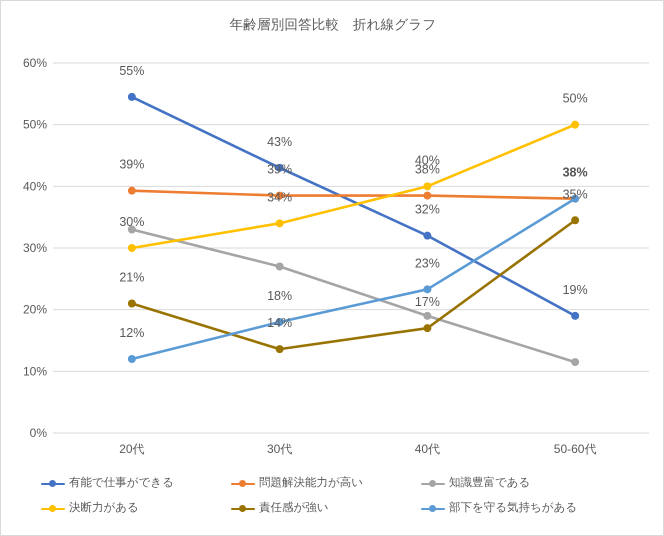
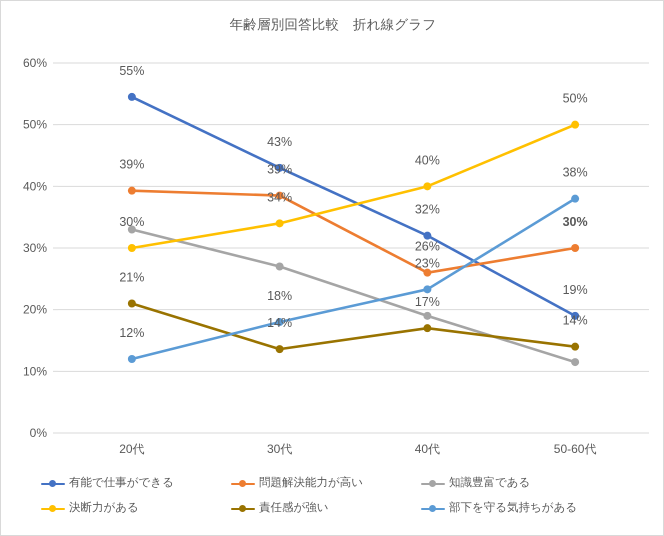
問題解決能力が高い/40代: 38% -> 26%
問題解決能力が高い/50-60代: 38% -> 30%
責任感が強い/50-60代: 35% -> 14%
